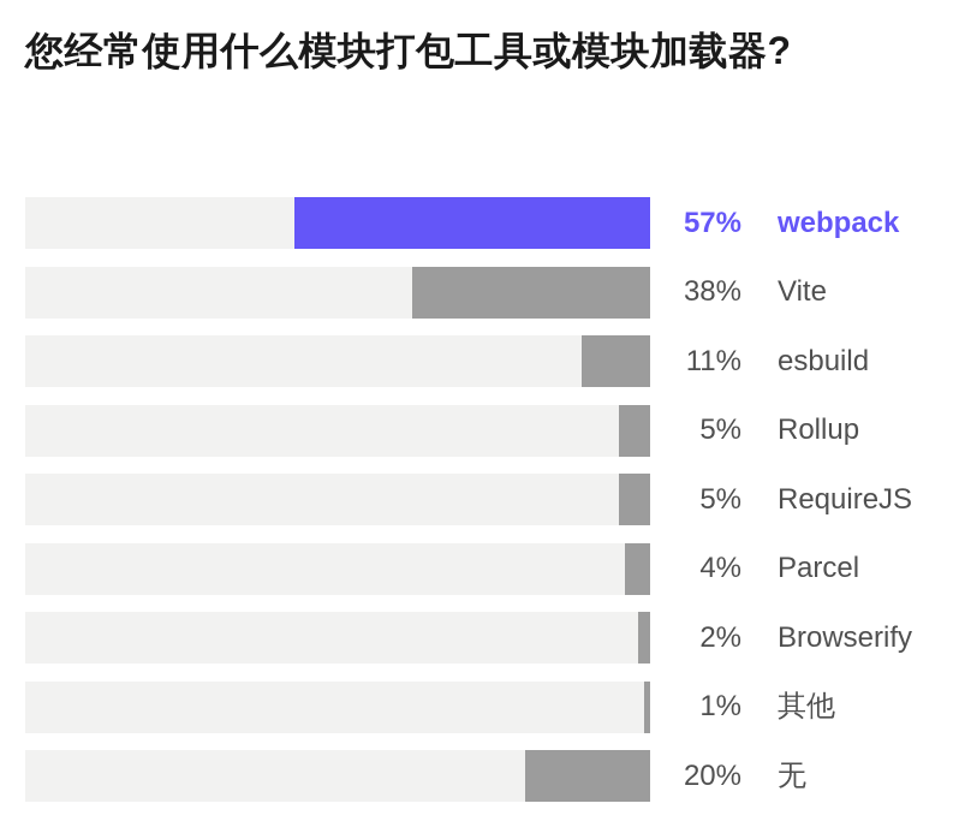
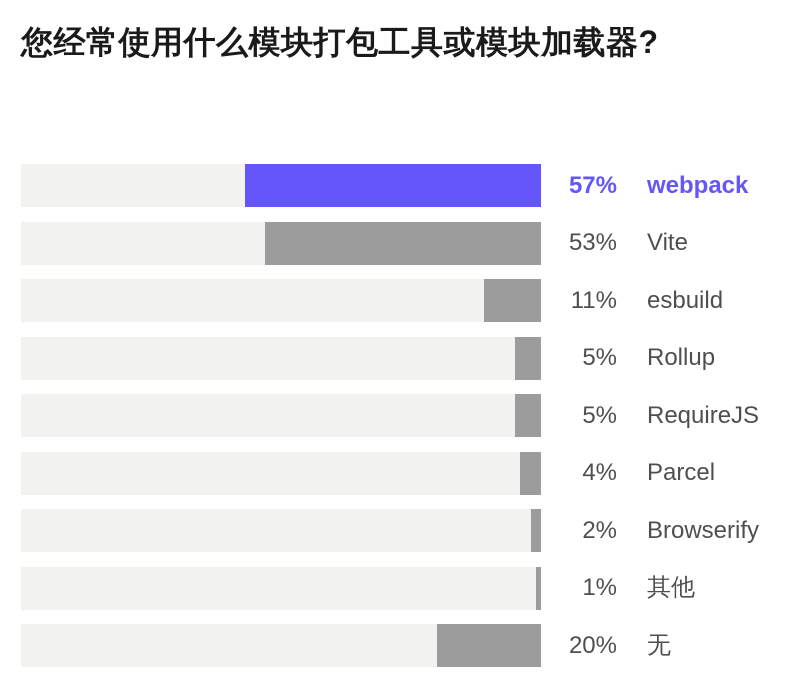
Vite: 38% -> 53%
